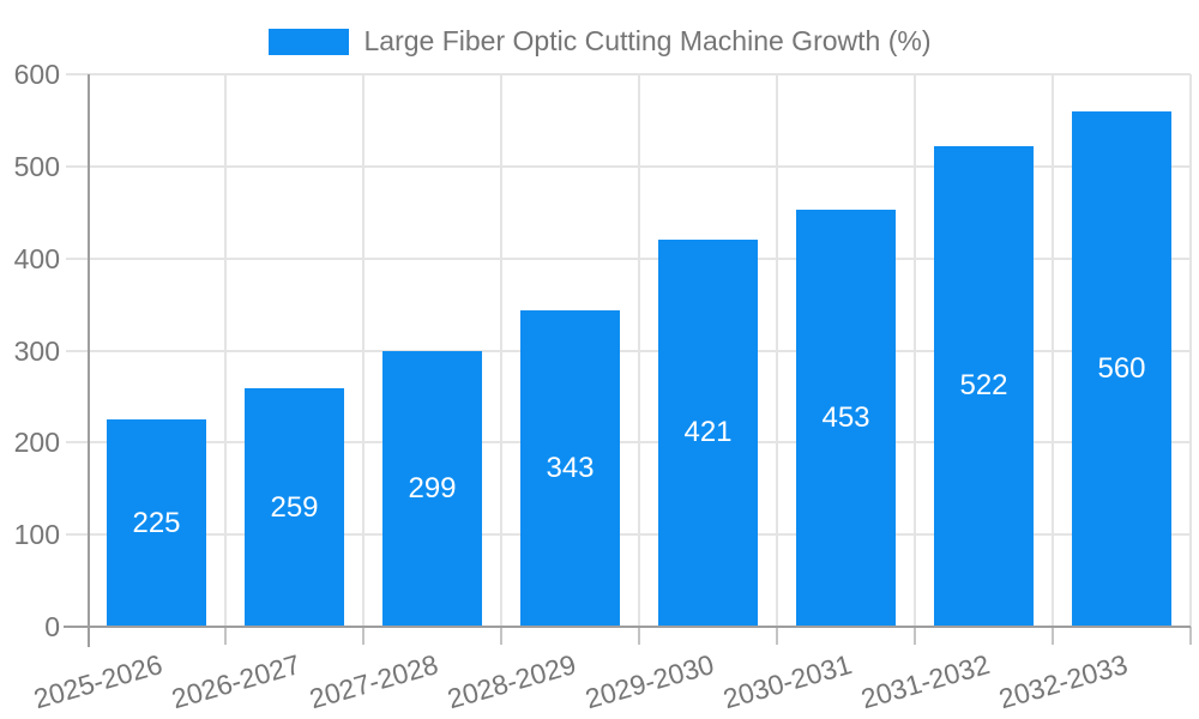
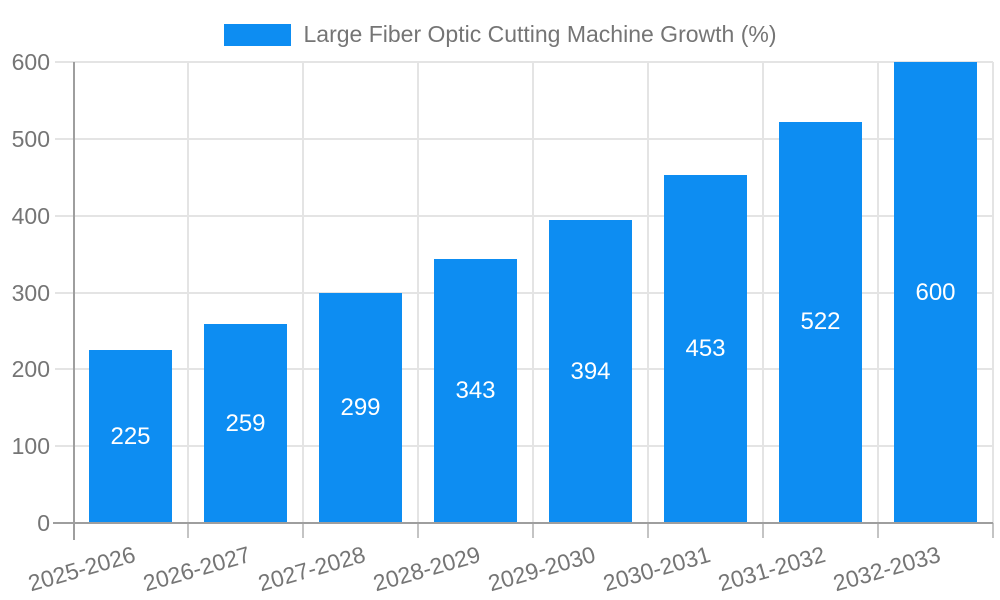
2029-2030: 421 -> 394
2032-2033: 560 -> 600
